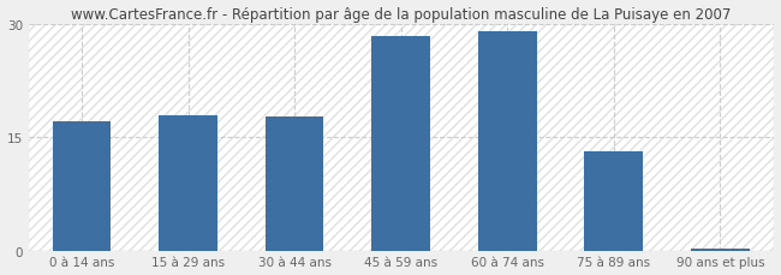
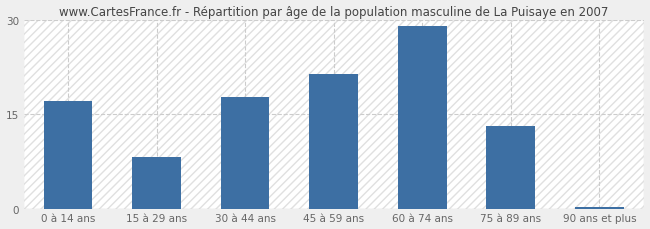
15 à 29 ans: 18.0 -> 8.2
45 à 59 ans: 28.5 -> 21.4
